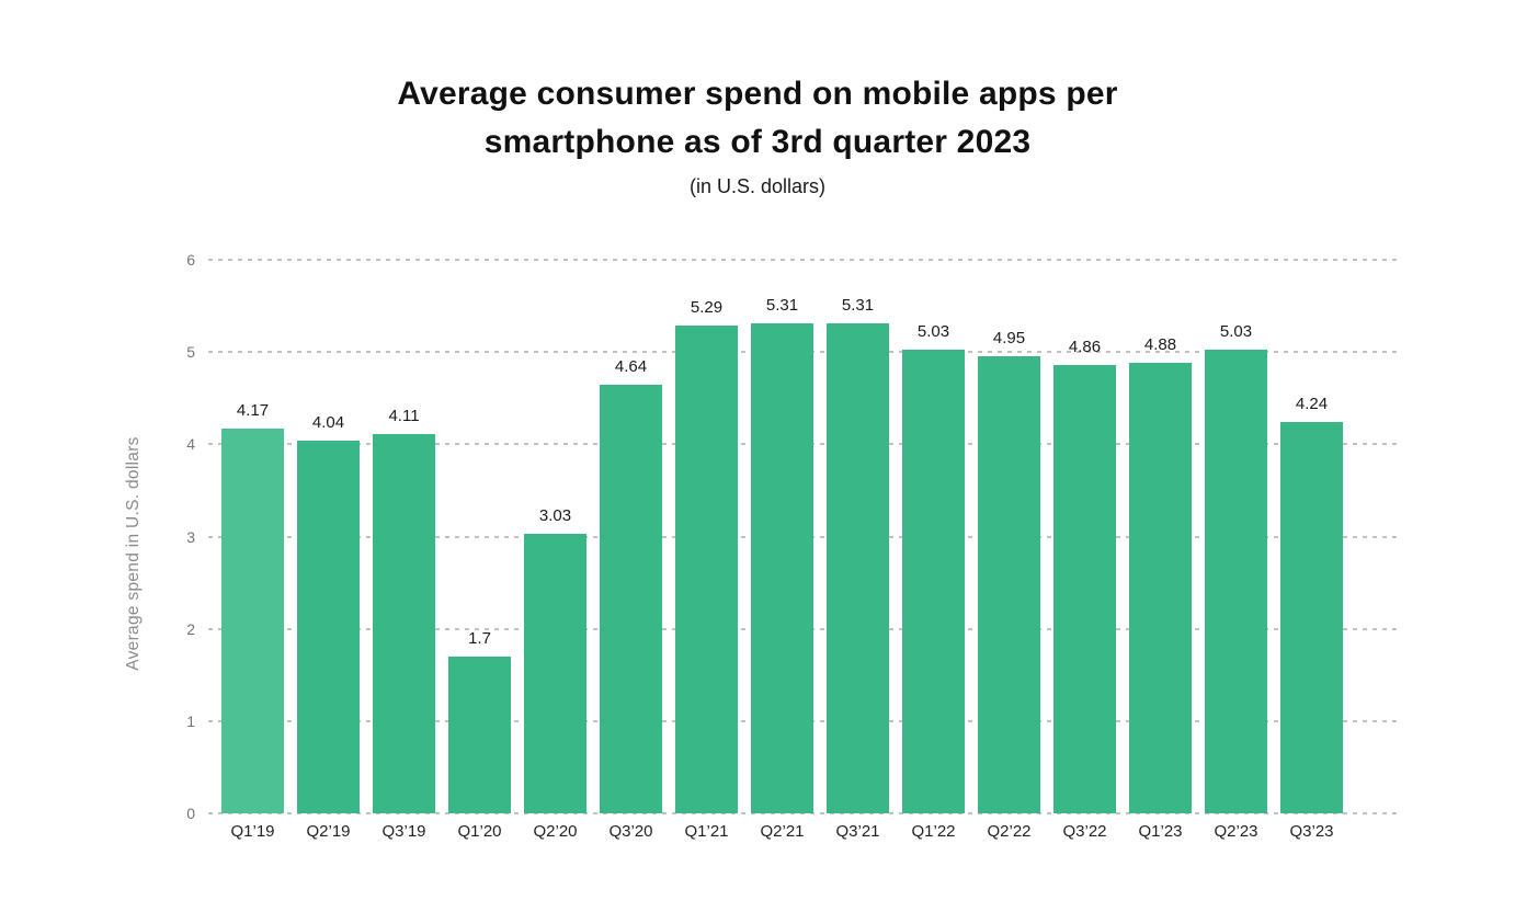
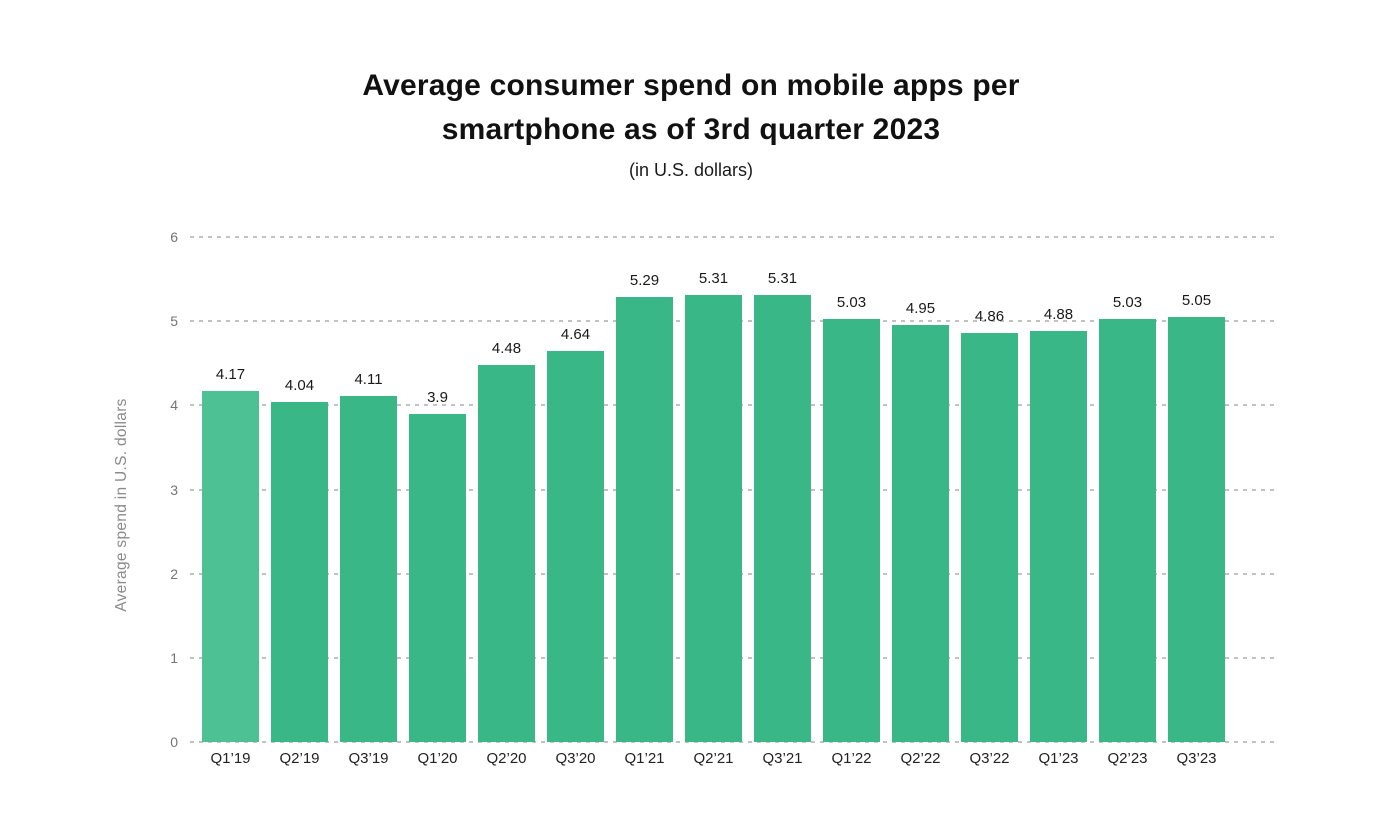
Q1’20: 1.7 -> 3.9
Q2’20: 3.03 -> 4.48
Q3’23: 4.24 -> 5.05
